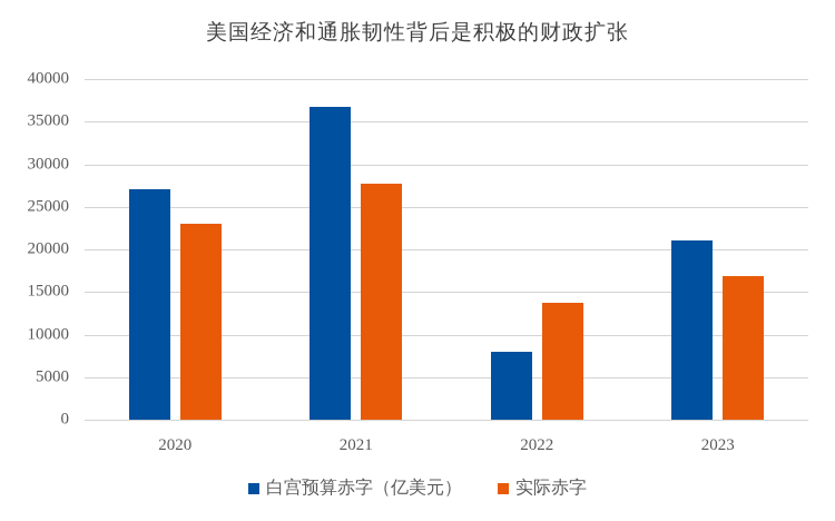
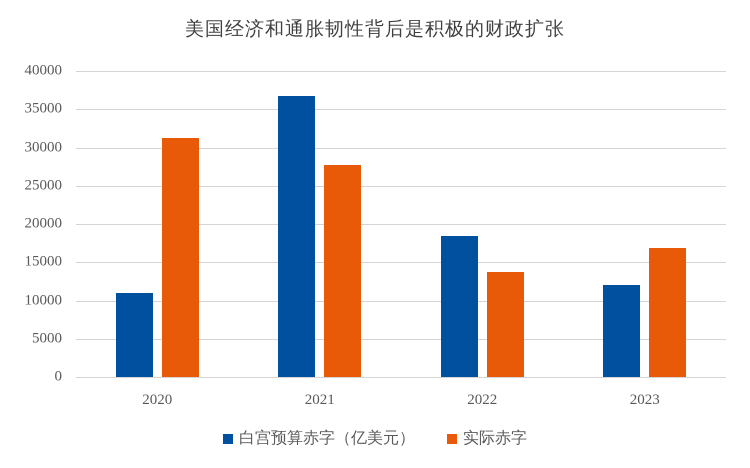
白宫预算赤字（亿美元）/2020: 27000 -> 11000
实际赤字/2020: 23000 -> 31000
白宫预算赤字（亿美元）/2022: 8000 -> 18000
白宫预算赤字（亿美元）/2023: 21000 -> 12000
